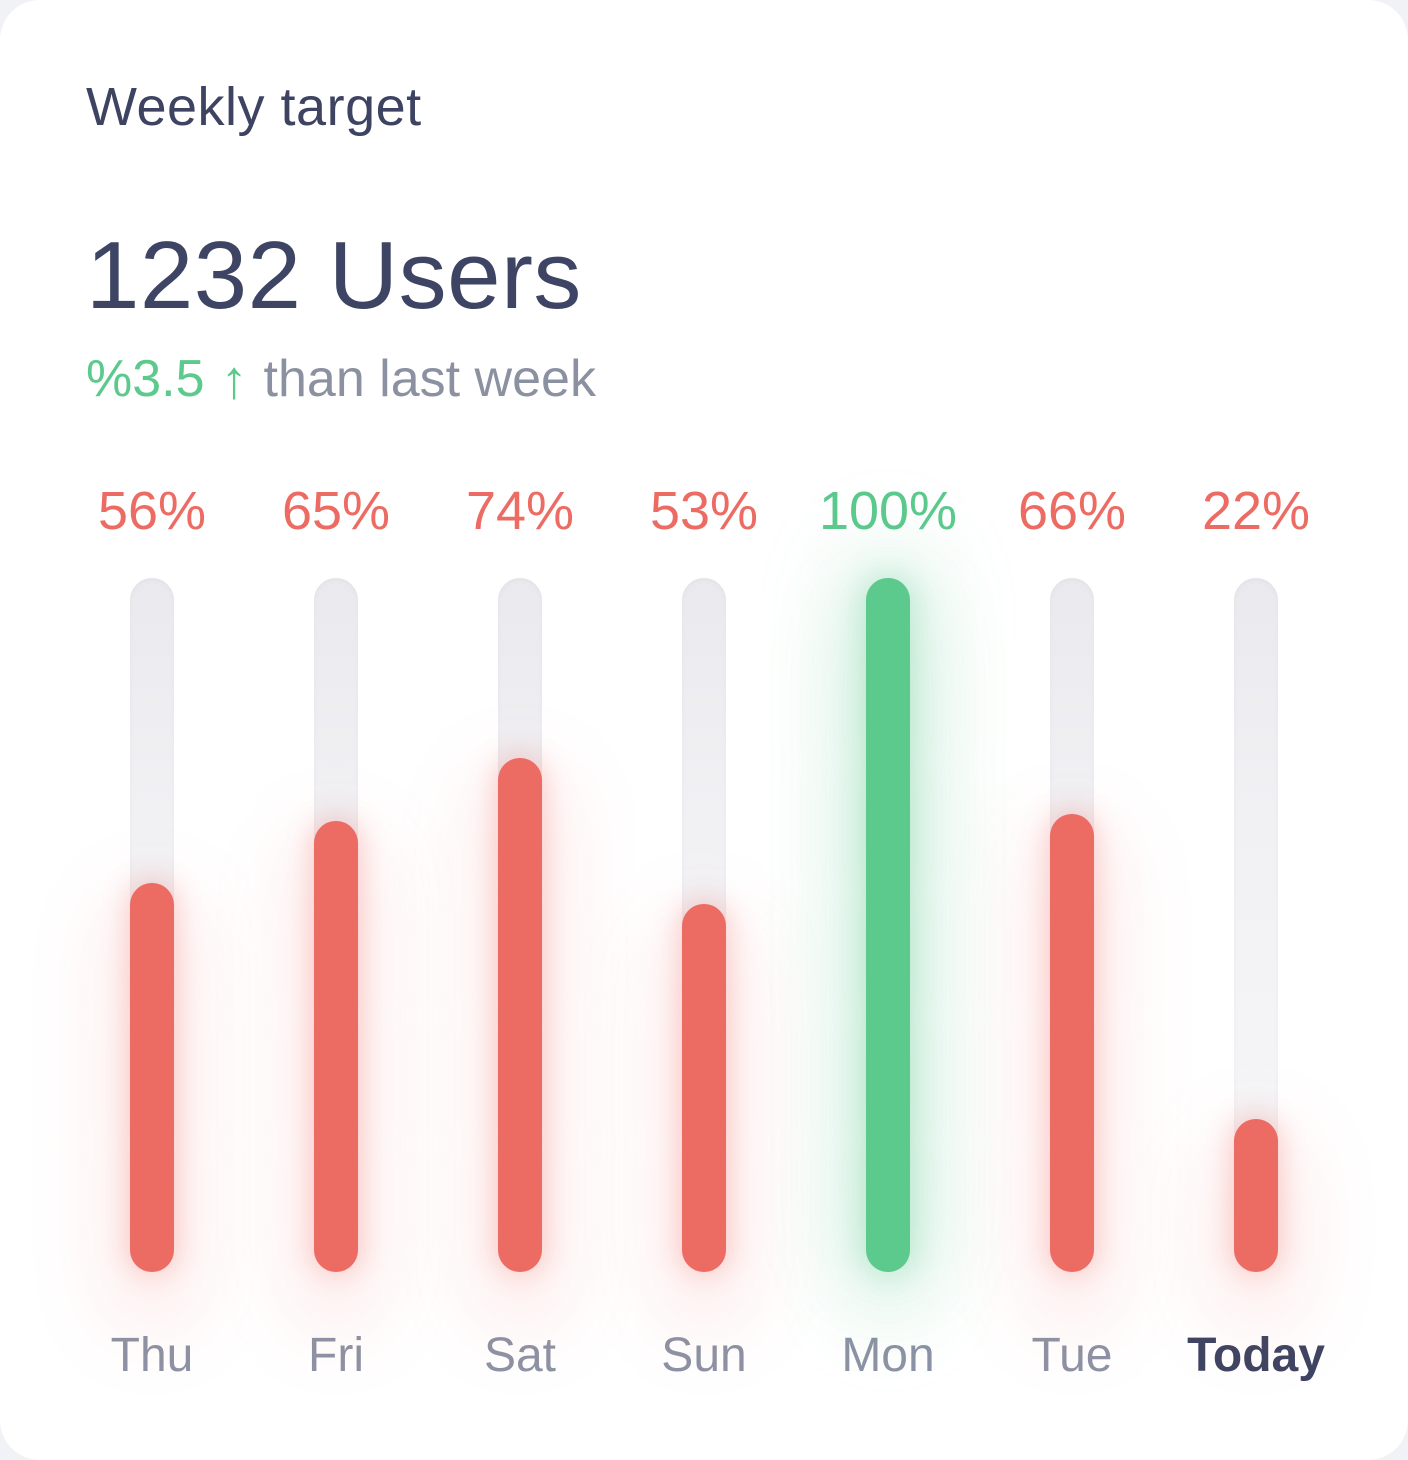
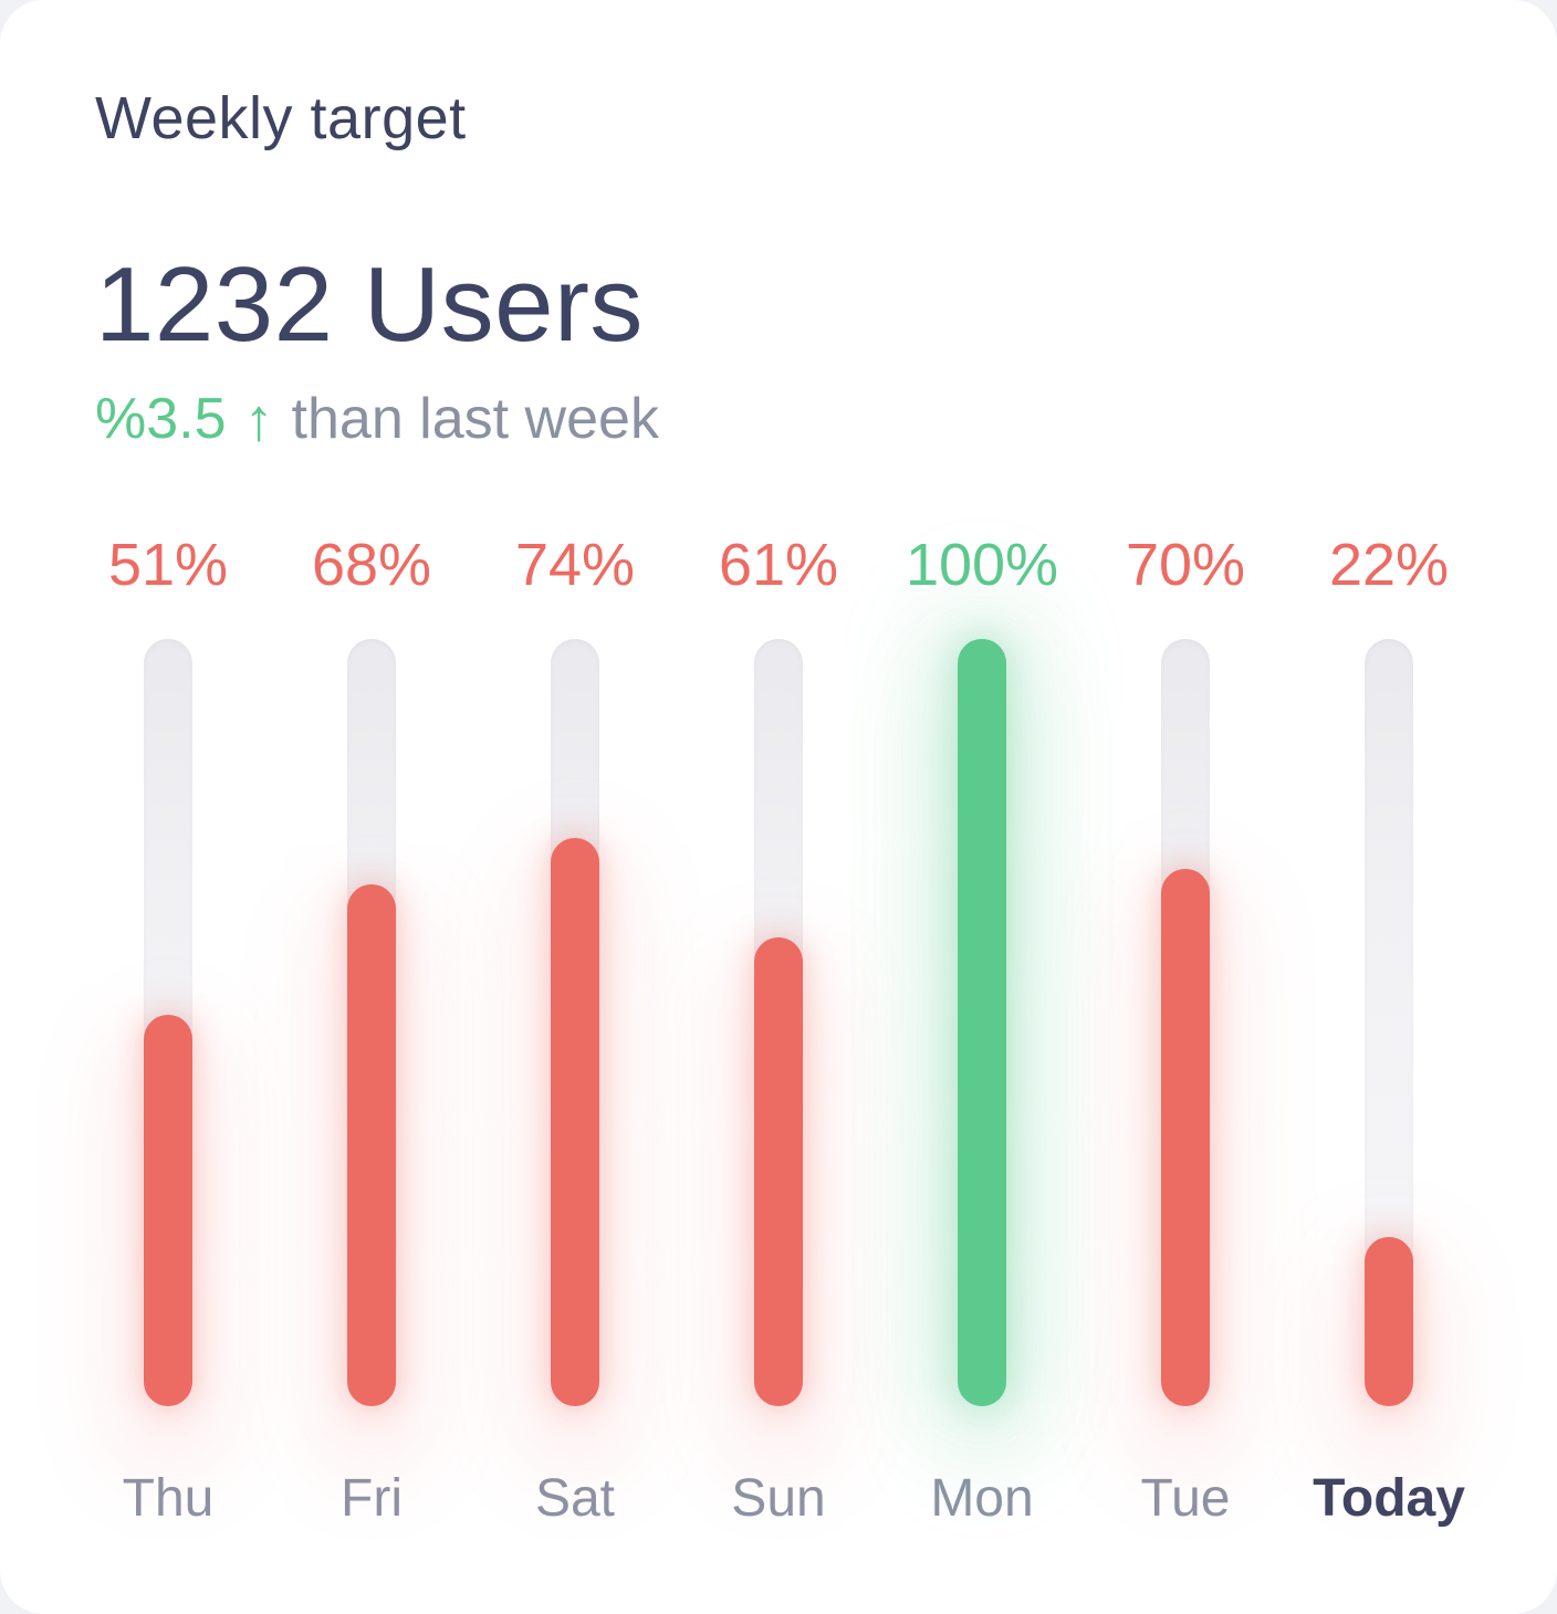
Thu: 56% -> 51%
Fri: 65% -> 68%
Sun: 53% -> 61%
Tue: 66% -> 70%
